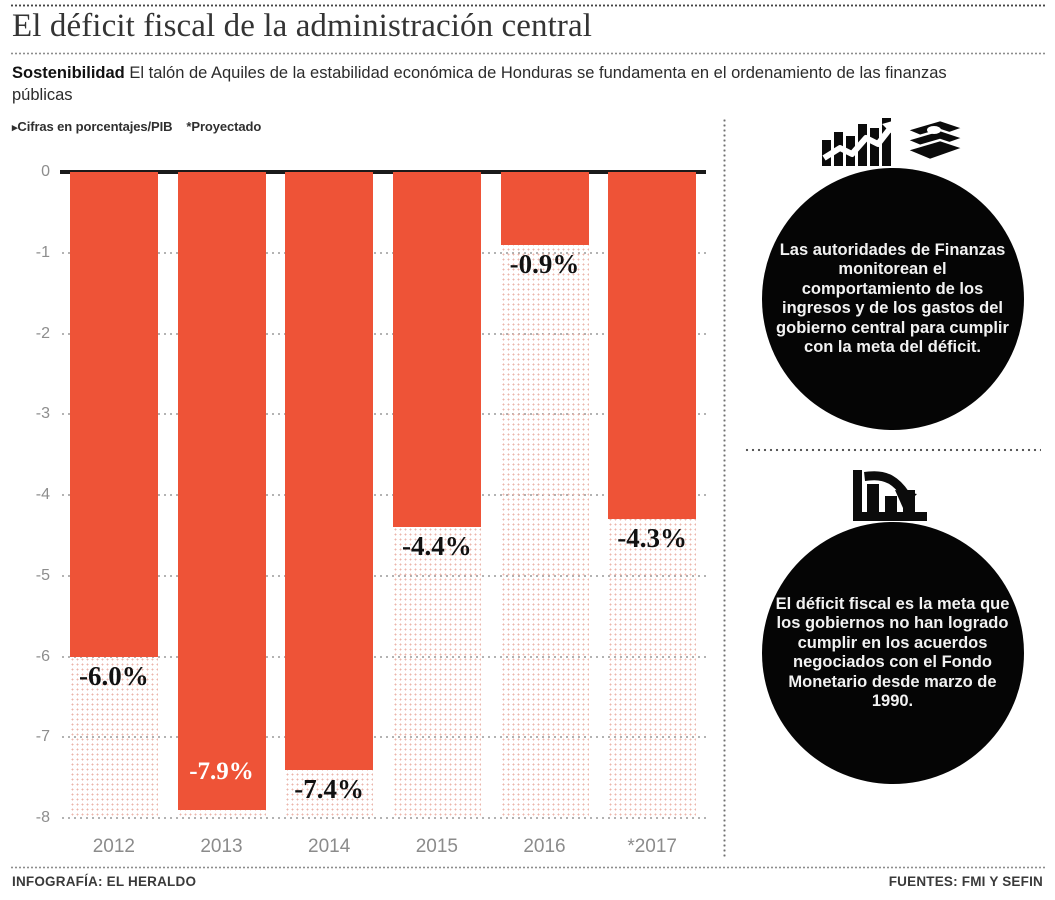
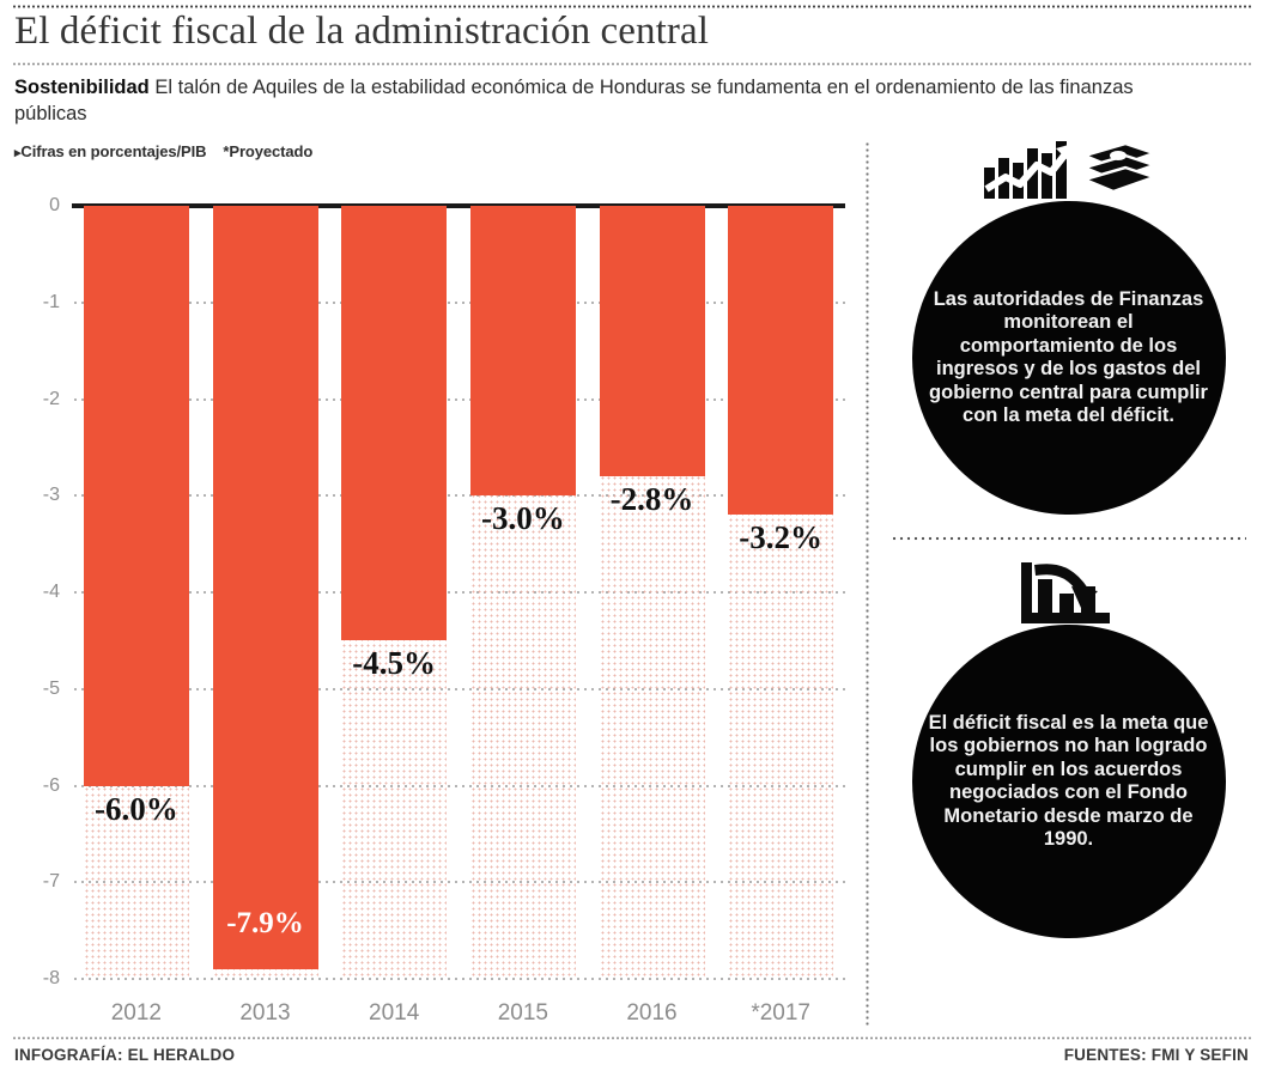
2014: -7.4% -> -4.5%
2015: -4.4% -> -3.0%
2016: -0.9% -> -2.8%
*2017: -4.3% -> -3.2%
